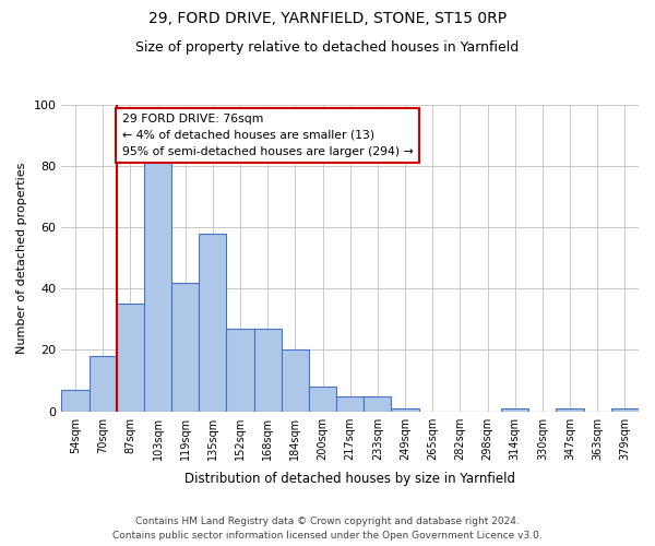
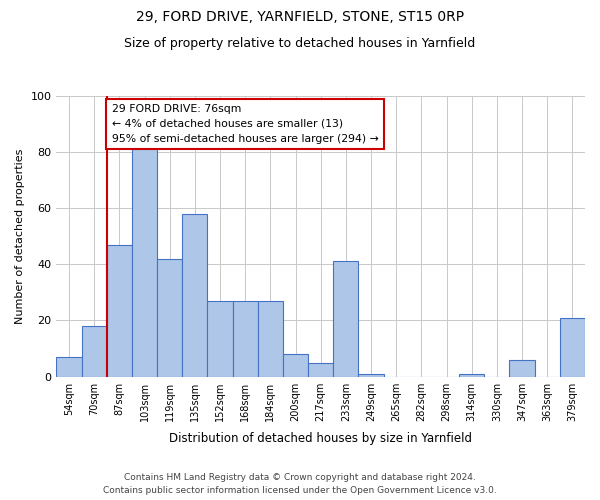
87sqm: 35 -> 47
184sqm: 20 -> 27
233sqm: 5 -> 41
347sqm: 1 -> 6
379sqm: 1 -> 21
